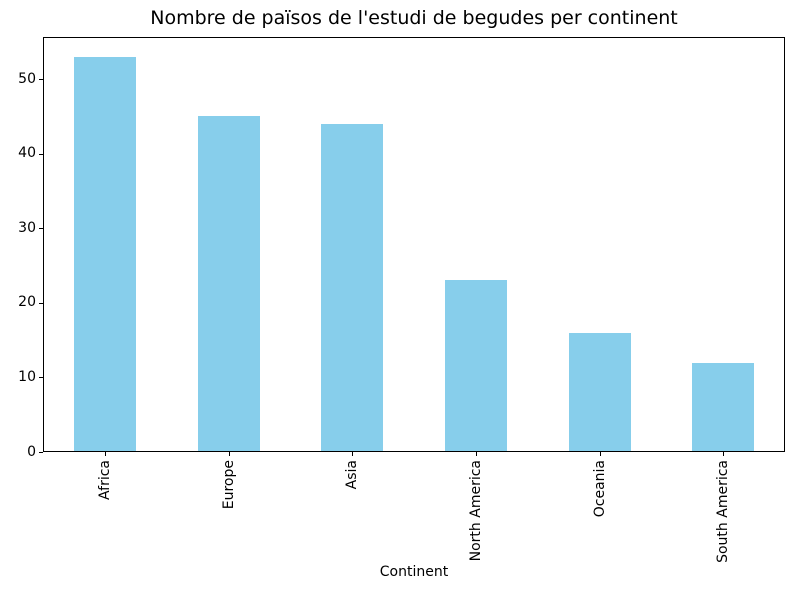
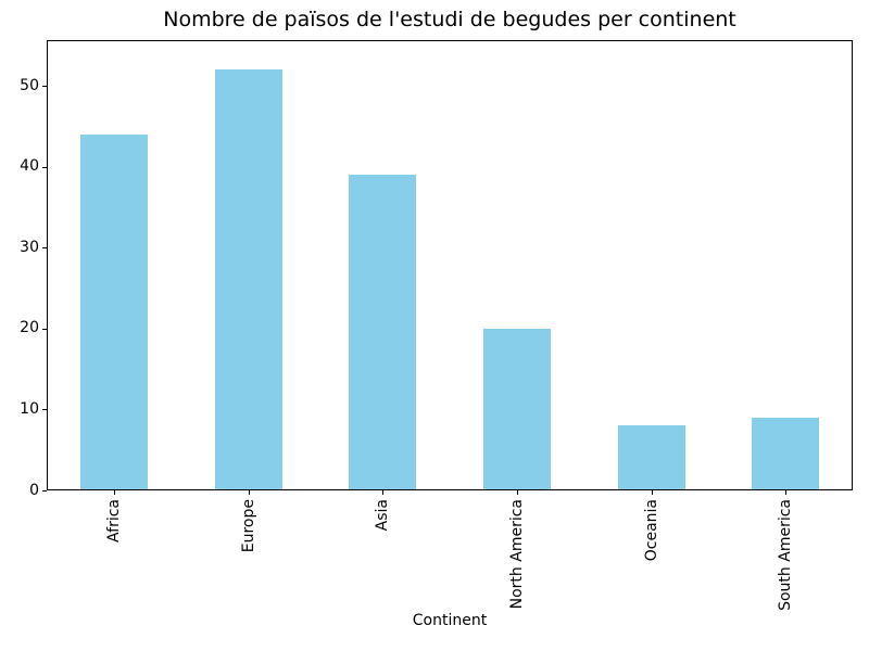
Africa: 53 -> 44
Europe: 45 -> 52
Asia: 44 -> 39
North America: 23 -> 20
Oceania: 16 -> 8
South America: 12 -> 9
